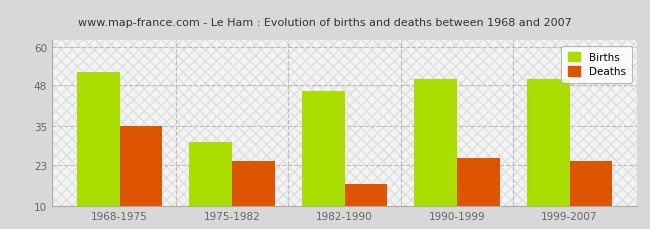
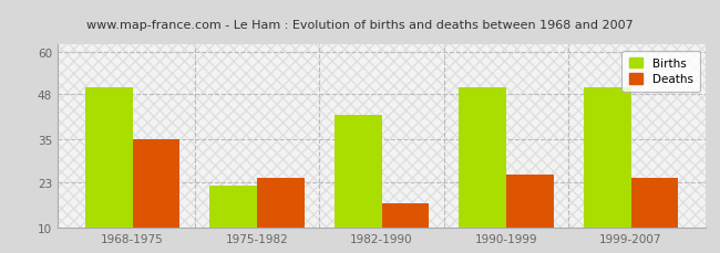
Births/1968-1975: 52 -> 50
Births/1975-1982: 30 -> 22
Births/1982-1990: 46 -> 42
